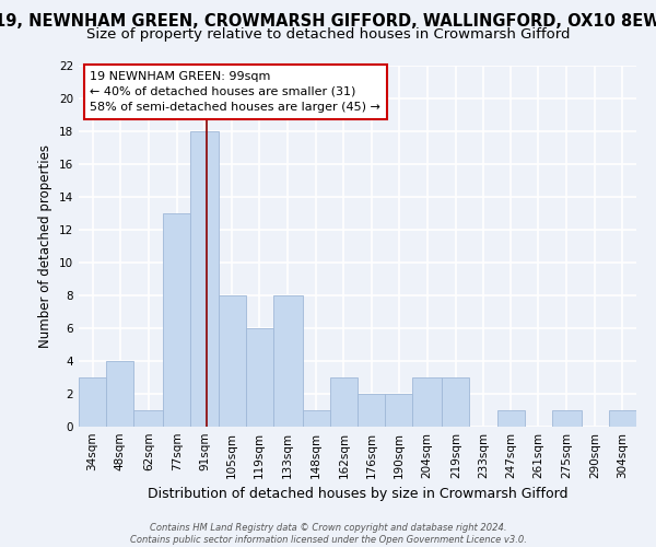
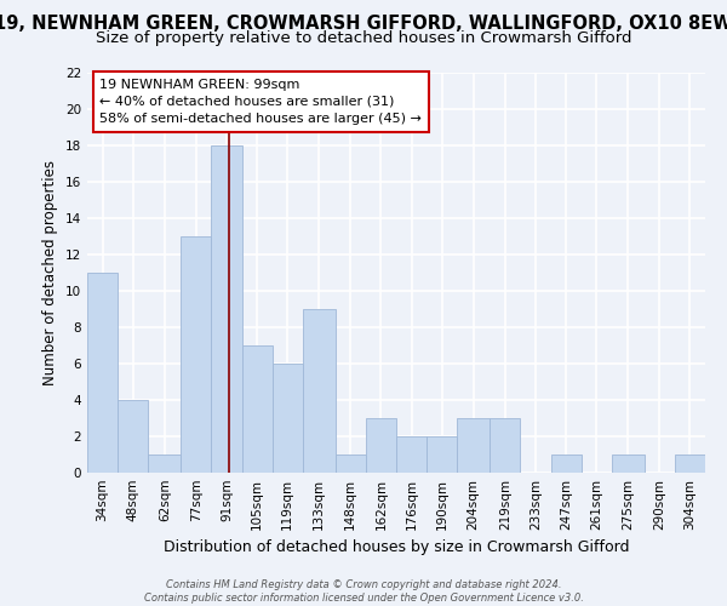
34sqm: 3 -> 11
105sqm: 8 -> 7
133sqm: 8 -> 9
